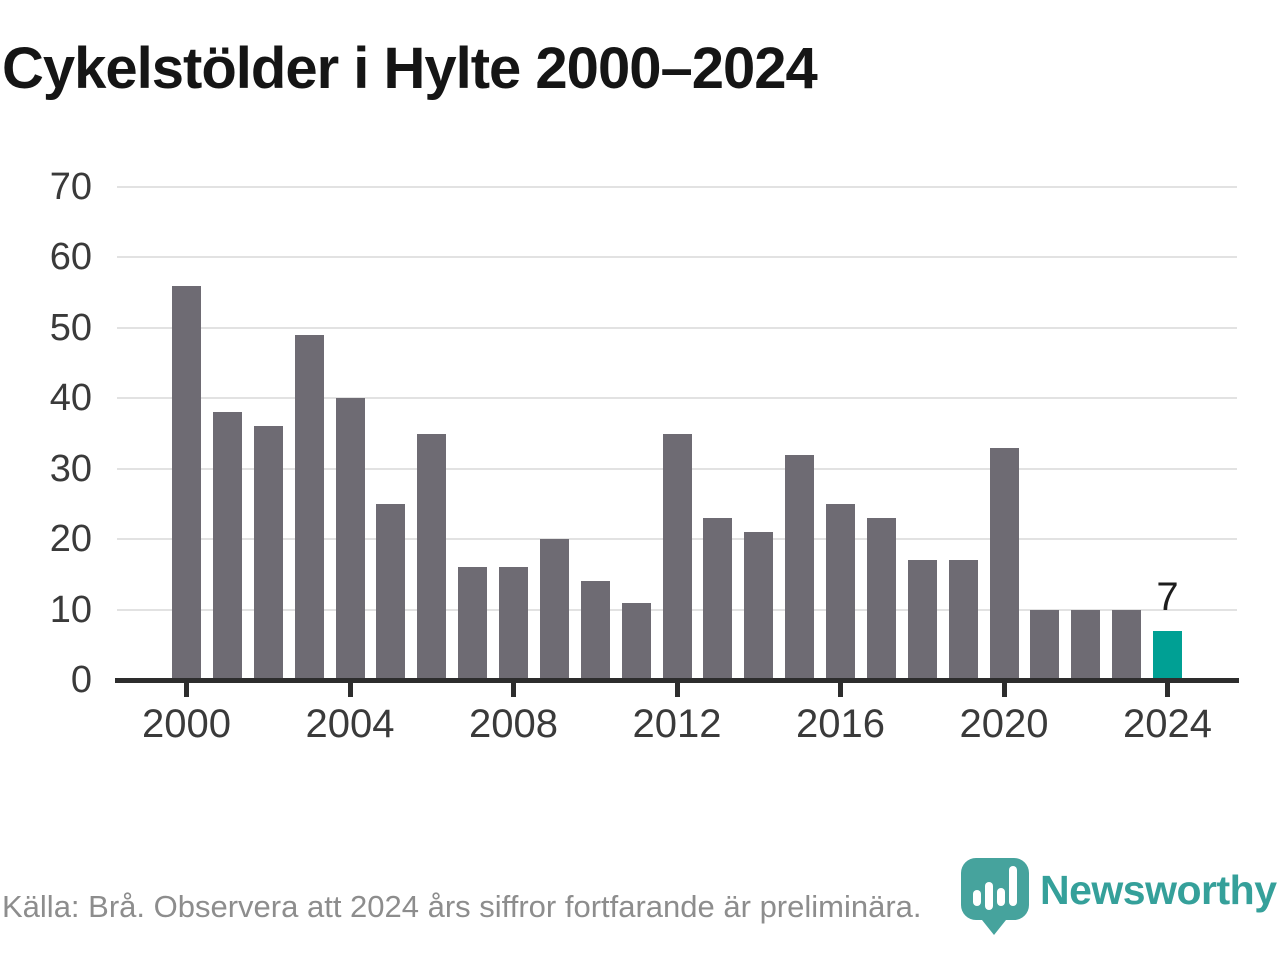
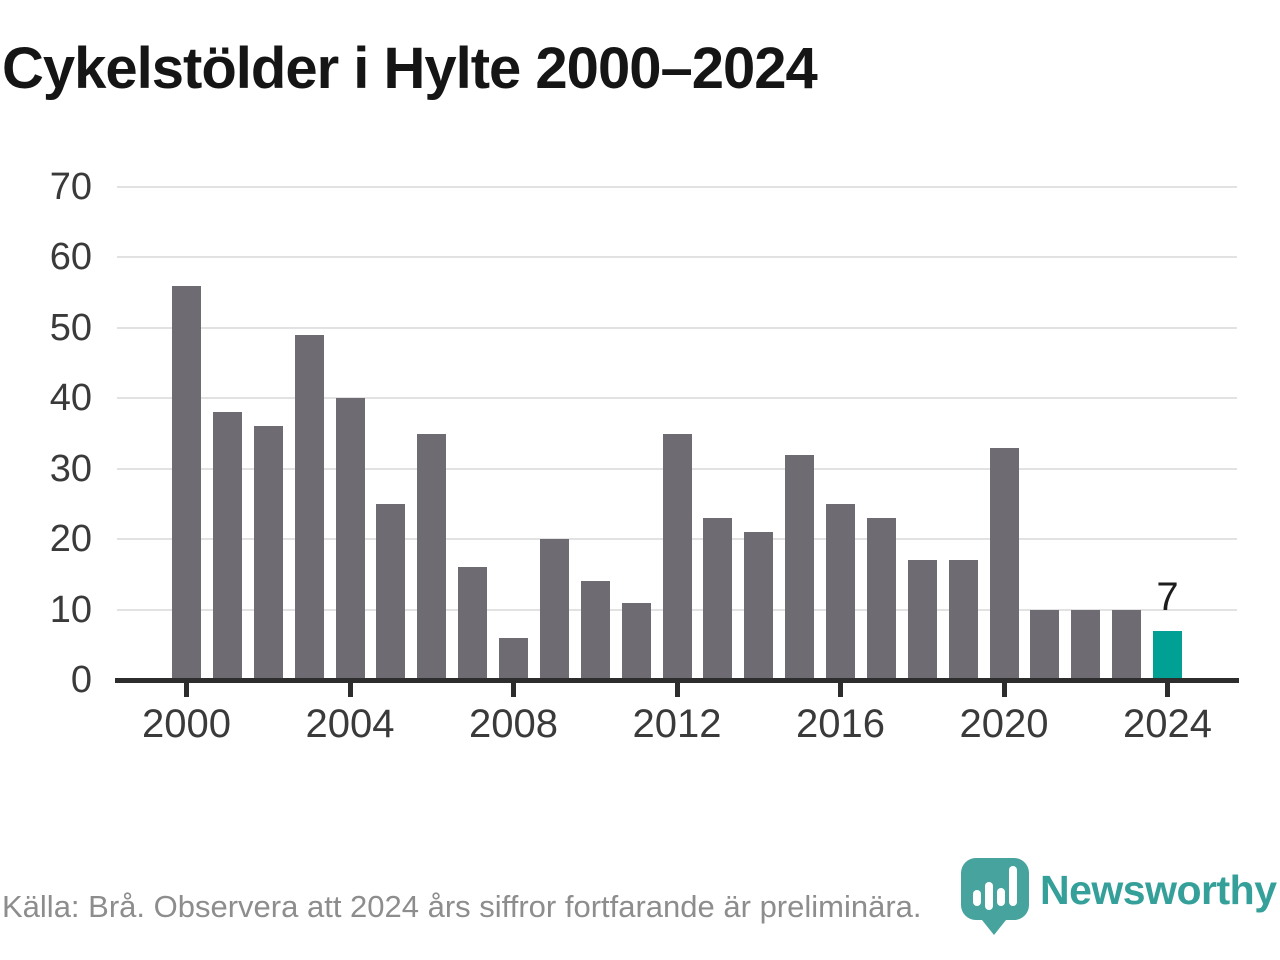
2008: 16 -> 6
